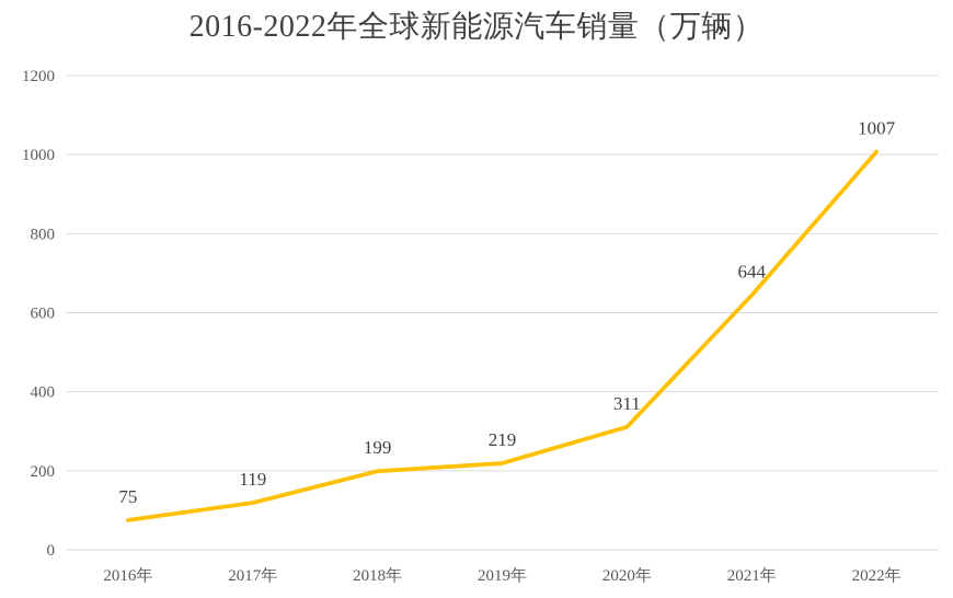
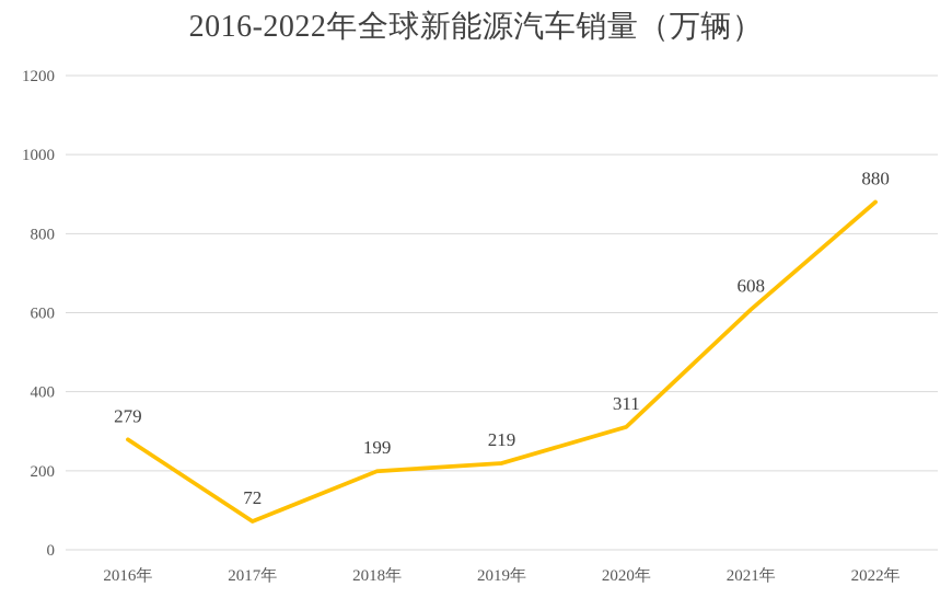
2016年: 75 -> 279
2017年: 119 -> 72
2021年: 644 -> 608
2022年: 1007 -> 880
